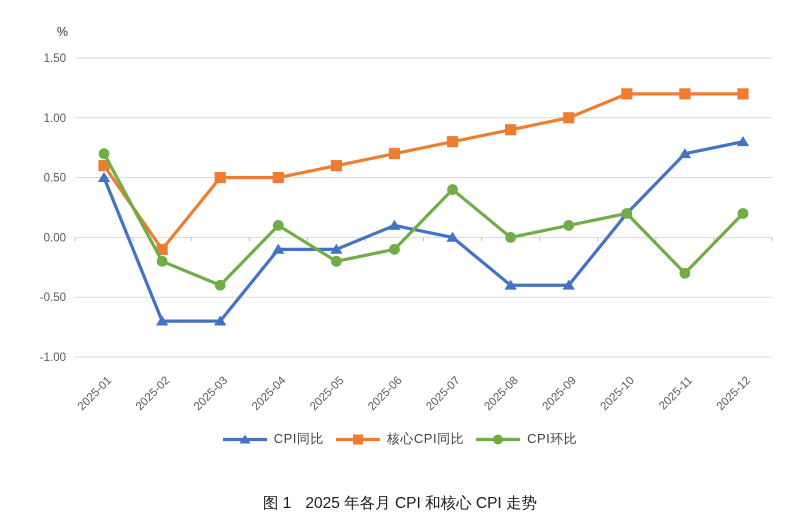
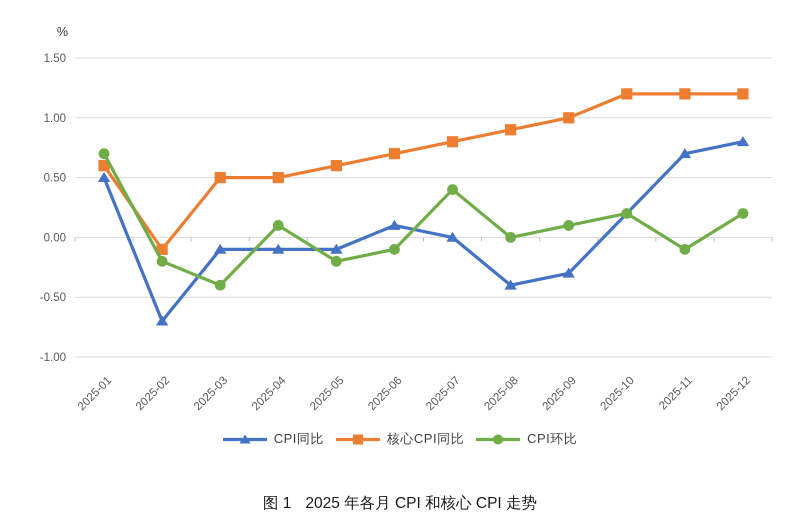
CPI同比/2025-03: -0.7 -> -0.1
CPI同比/2025-09: -0.4 -> -0.3
CPI环比/2025-11: -0.3 -> -0.1
